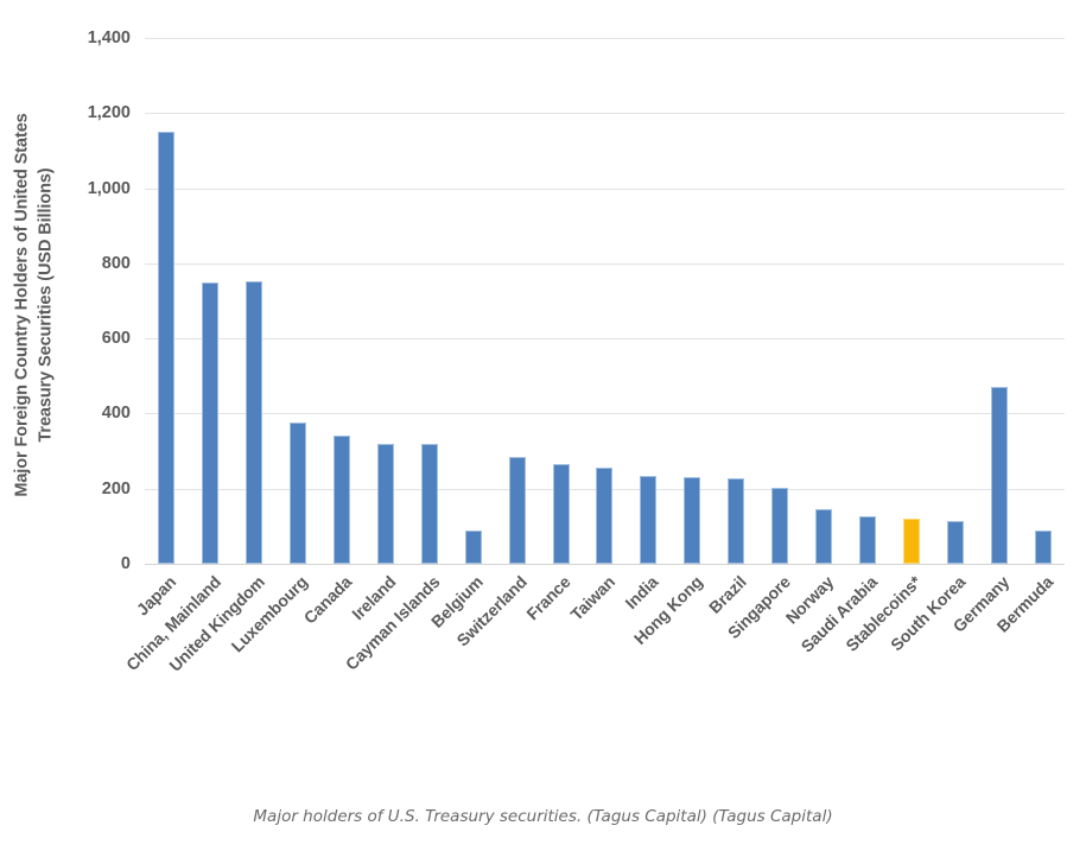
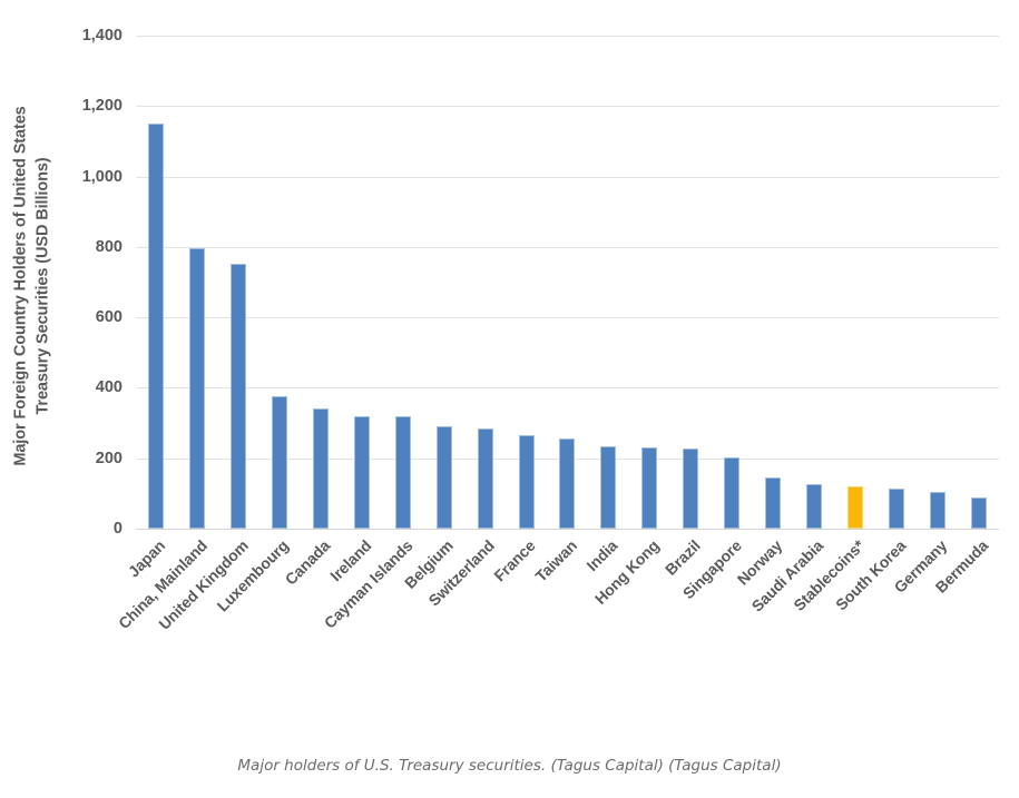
China, Mainland: 750 -> 800
Belgium: 90 -> 290
Germany: 470 -> 100
